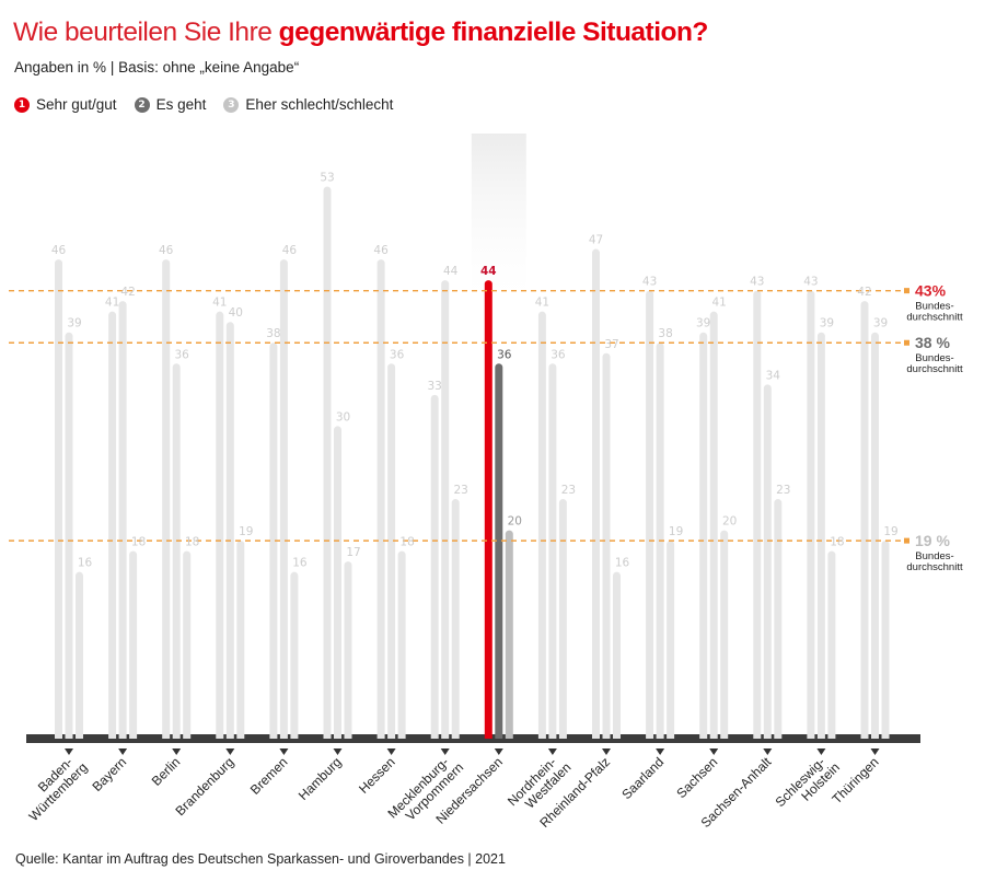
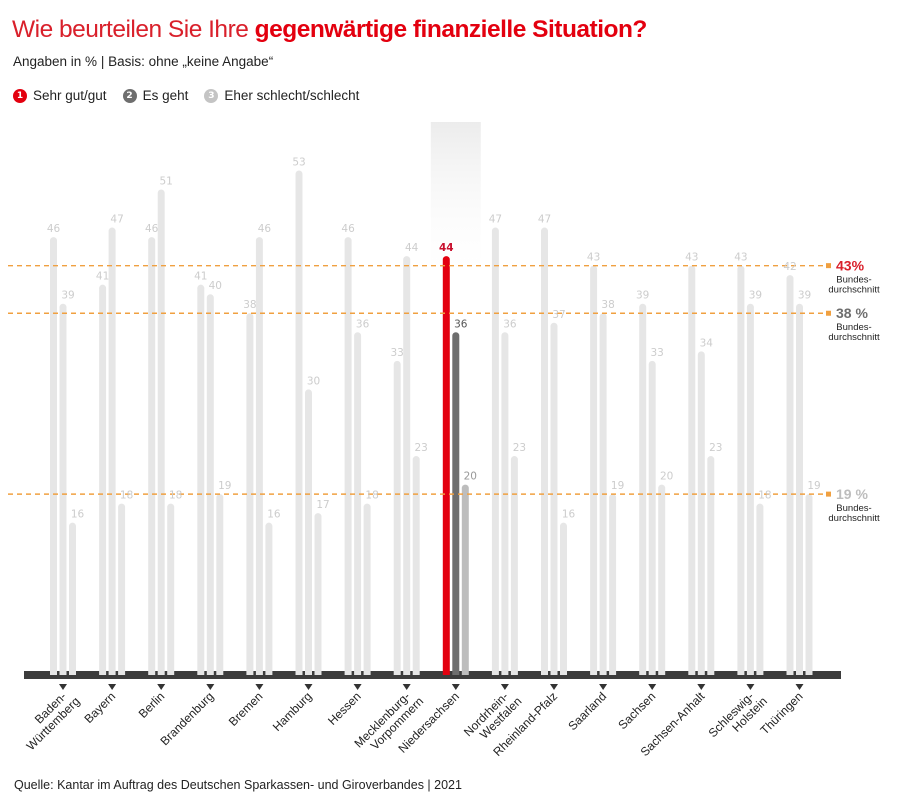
Es geht/Bayern: 42 -> 47
Es geht/Berlin: 36 -> 51
Sehr gut/gut/Nordrhein- Westfalen: 41 -> 47
Es geht/Sachsen: 41 -> 33
